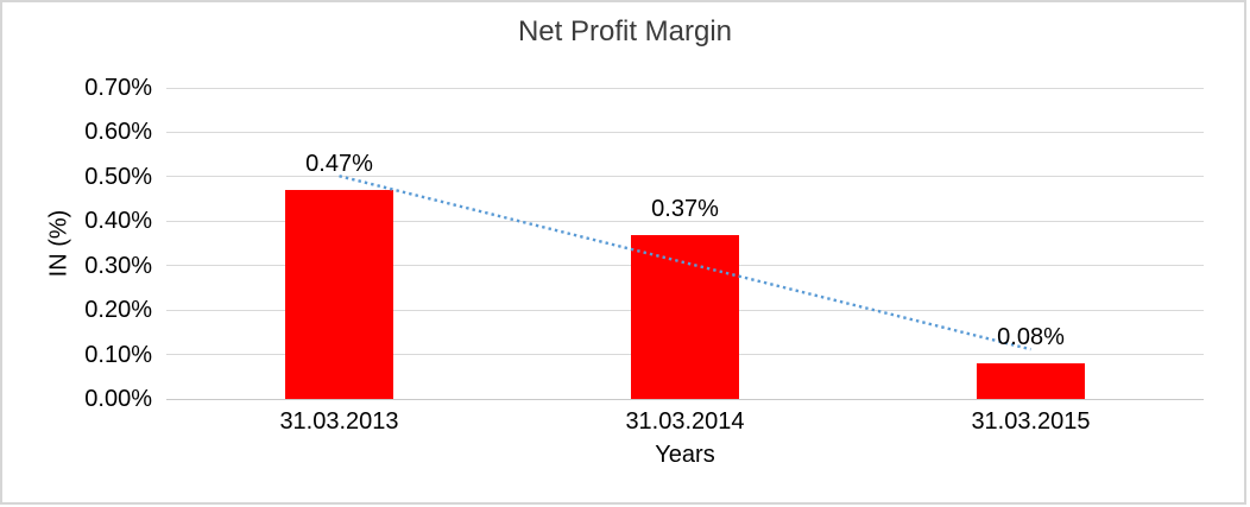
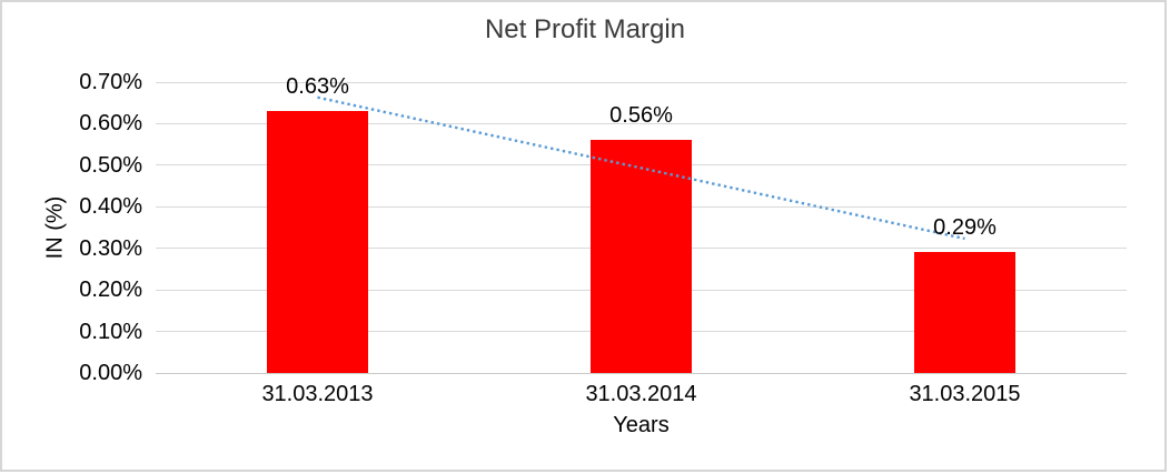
31.03.2013: 0.47% -> 0.63%
31.03.2014: 0.37% -> 0.56%
31.03.2015: 0.08% -> 0.29%
